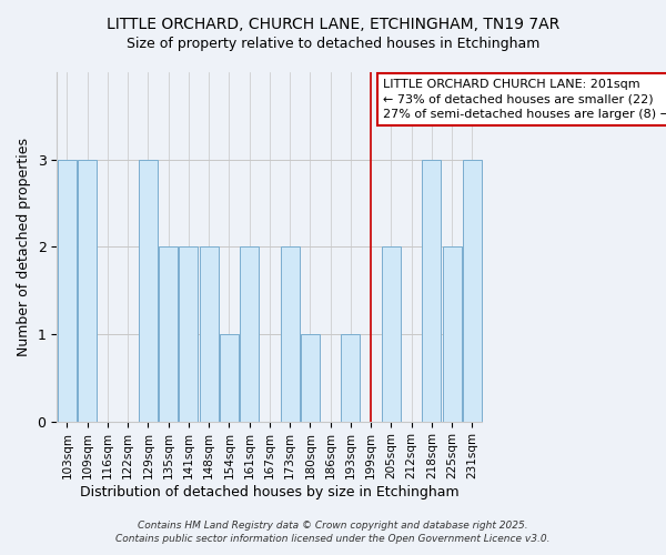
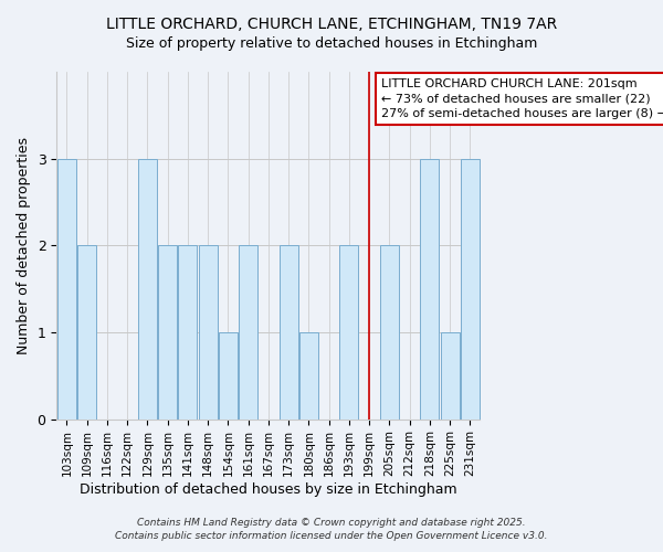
109sqm: 3 -> 2
193sqm: 1 -> 2
225sqm: 2 -> 1
